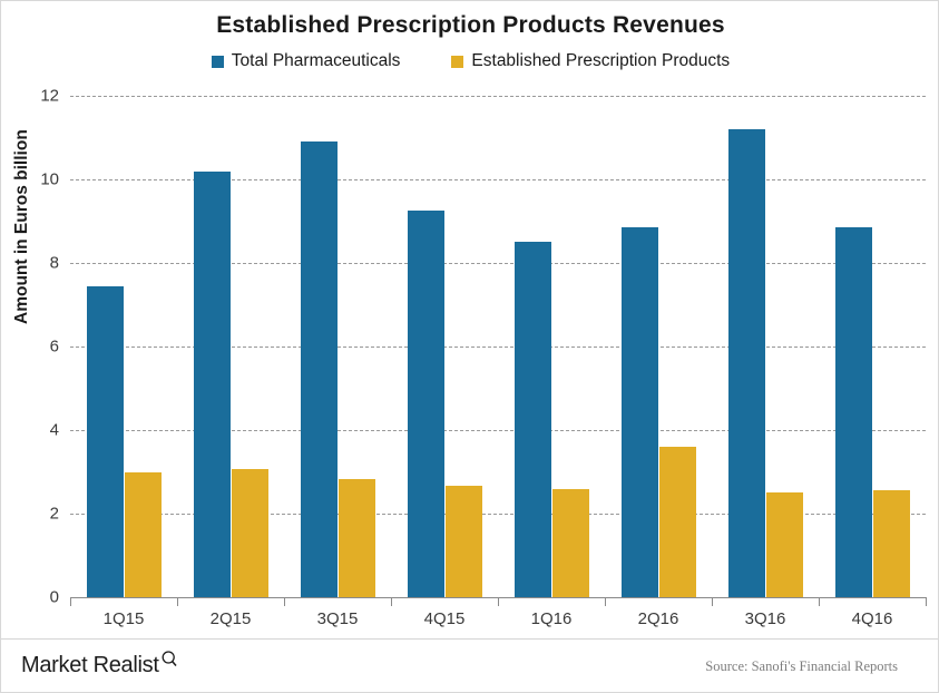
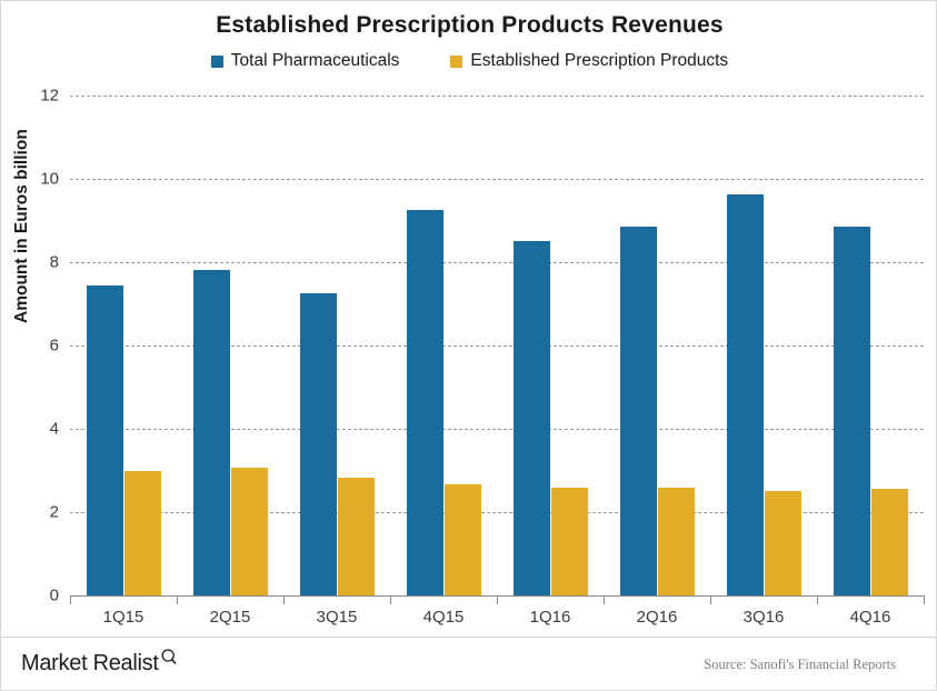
Total Pharmaceuticals/2Q15: 10.2 -> 7.8
Total Pharmaceuticals/3Q15: 10.9 -> 7.2
Established Prescription Products/2Q16: 3.6 -> 2.6
Total Pharmaceuticals/3Q16: 11.2 -> 9.6
